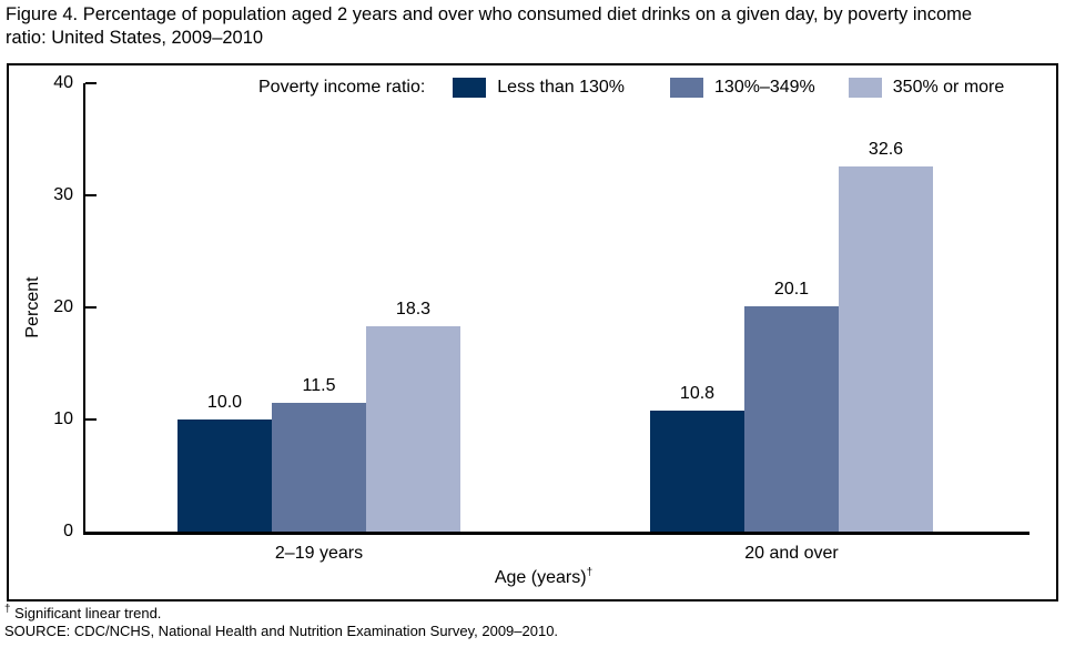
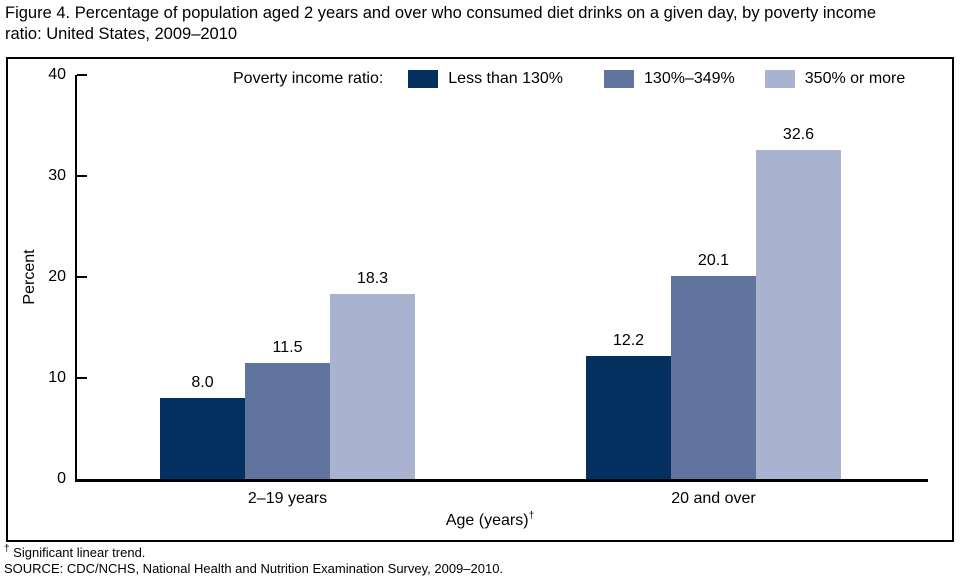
Less than 130%/2–19 years: 10.0 -> 8.0
Less than 130%/20 and over: 10.8 -> 12.2
